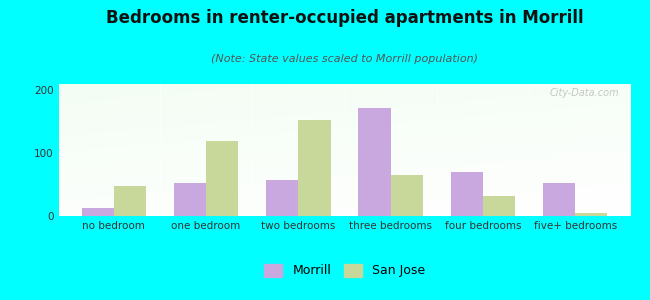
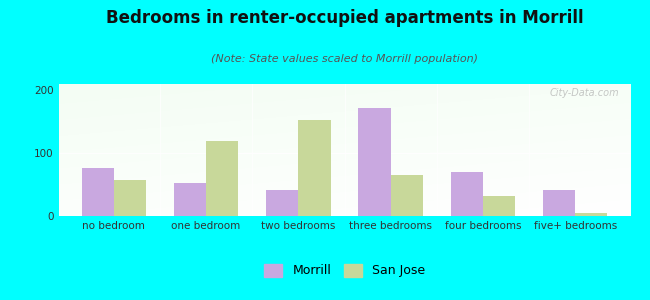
Morrill/no bedroom: 13 -> 76
San Jose/no bedroom: 47 -> 58
Morrill/two bedrooms: 57 -> 42
Morrill/five+ bedrooms: 53 -> 42
